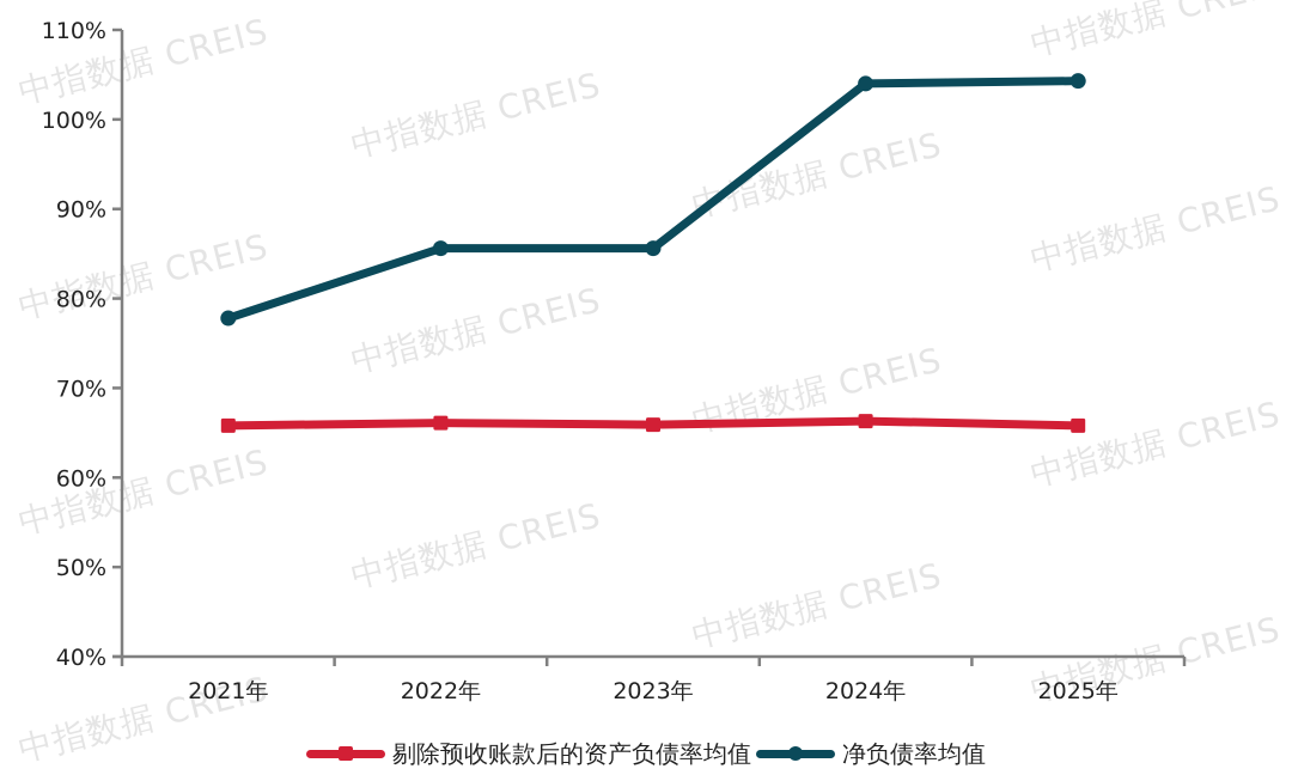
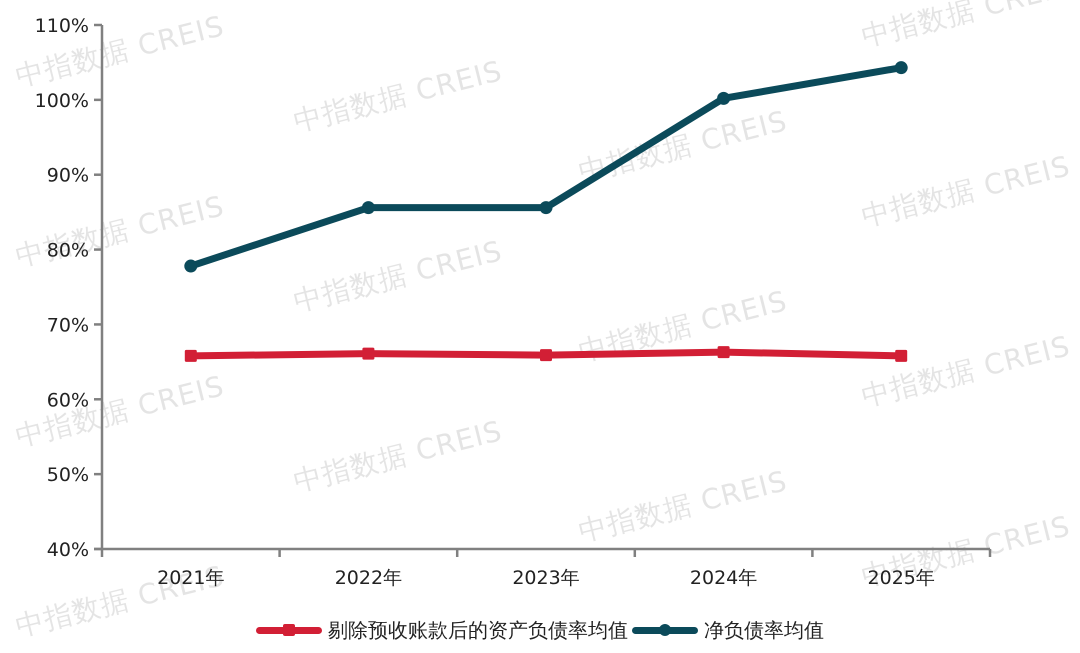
净负债率均值/2024年: 104% -> 100%
